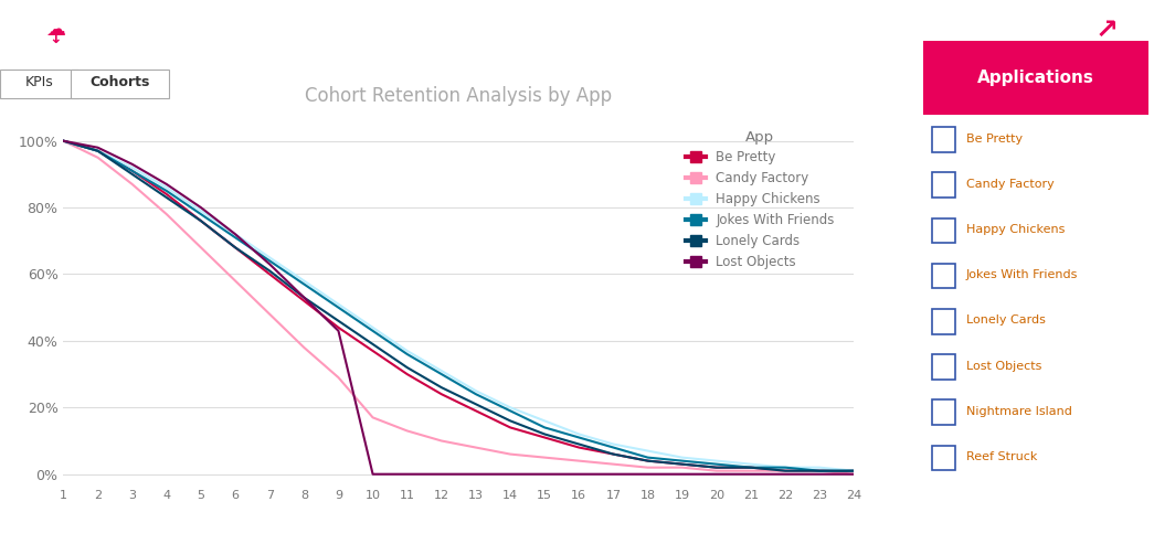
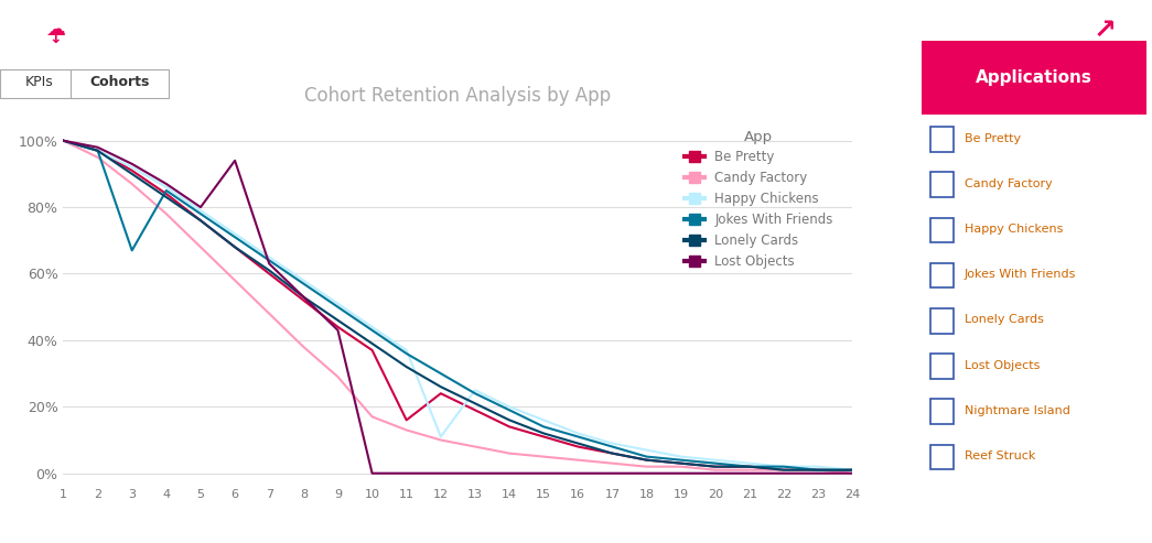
Jokes With Friends/3: 91% -> 67%
Lost Objects/6: 72% -> 94%
Be Pretty/11: 30% -> 16%
Happy Chickens/12: 31% -> 11%
